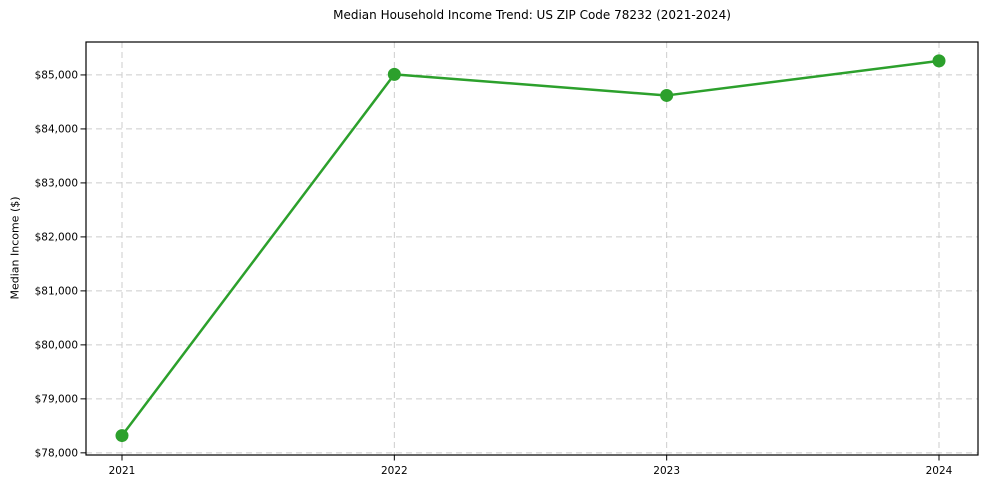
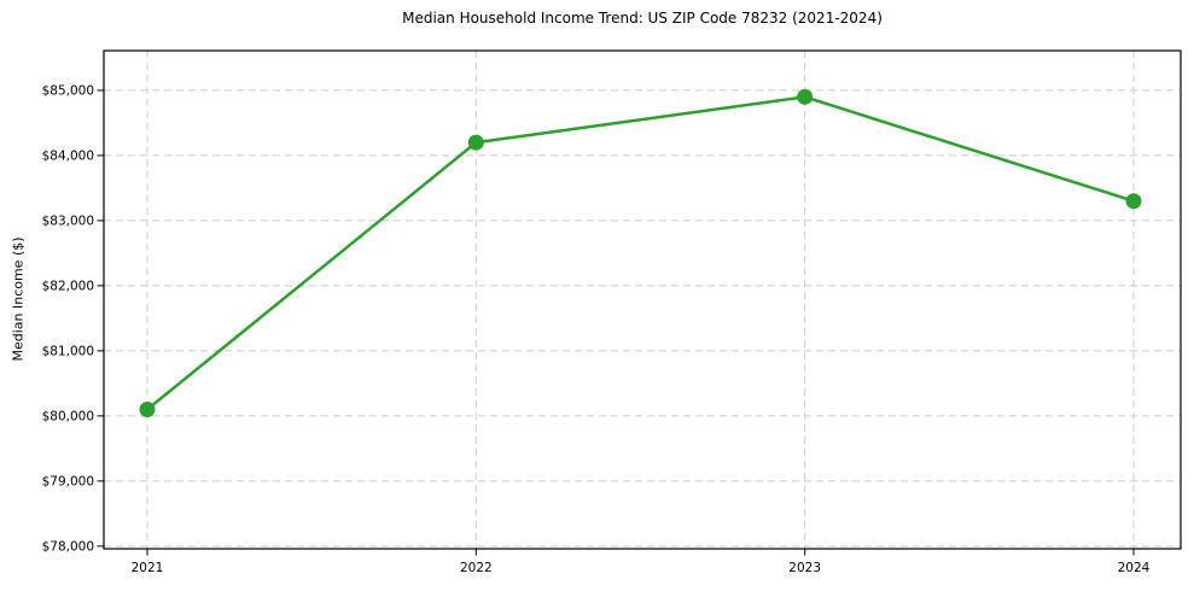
2021: $78300 -> $80100
2022: $85000 -> $84200
2023: $84600 -> $84900
2024: $85300 -> $83300
